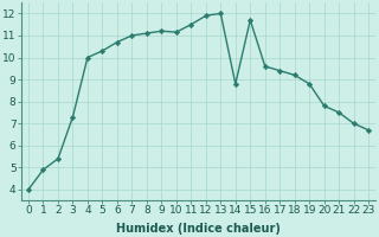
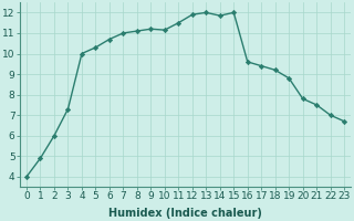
2: 5.4 -> 6.0
14: 8.8 -> 11.8
15: 11.7 -> 12.0
